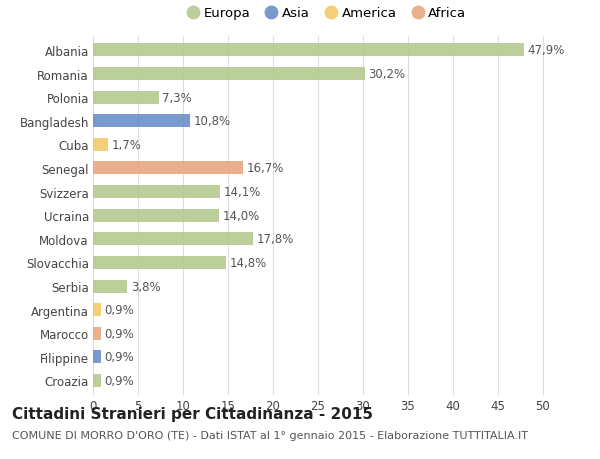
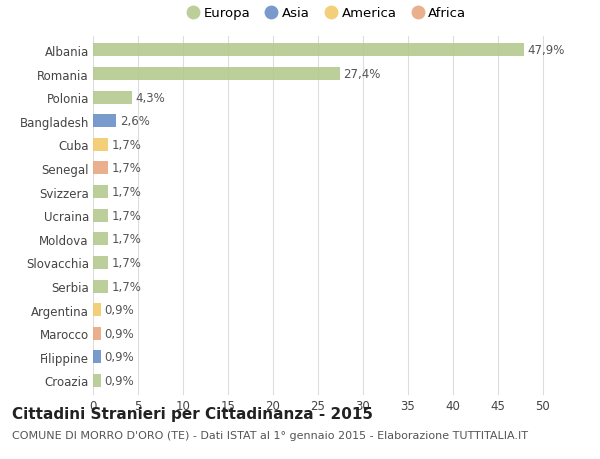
Romania: 30,2% -> 27,4%
Polonia: 7,3% -> 4,3%
Bangladesh: 10,8% -> 2,6%
Senegal: 16,7% -> 1,7%
Svizzera: 14,1% -> 1,7%
Ucraina: 14,0% -> 1,7%
Moldova: 17,8% -> 1,7%
Slovacchia: 14,8% -> 1,7%
Serbia: 3,8% -> 1,7%
